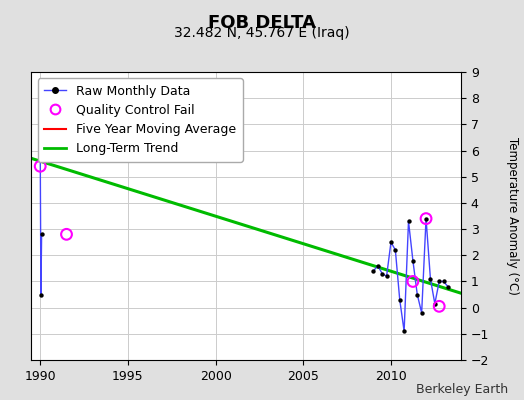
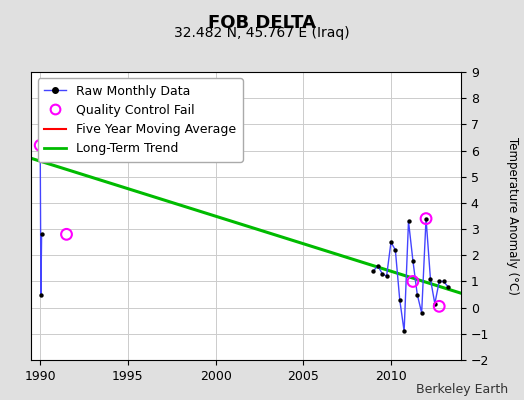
Quality Control Fail/1990: 5.40 -> 6.20
